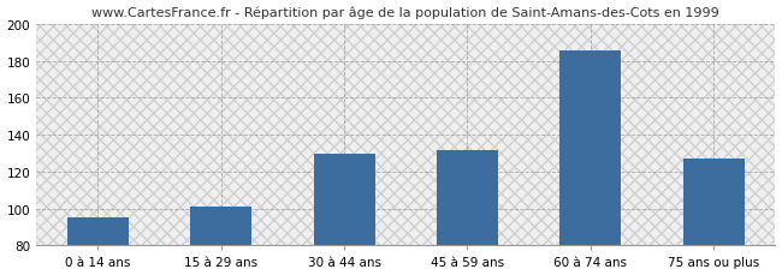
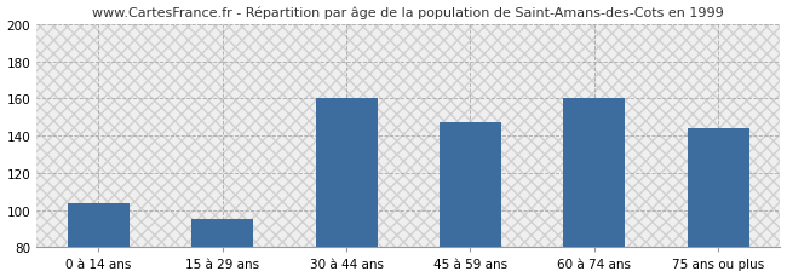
0 à 14 ans: 95 -> 104
15 à 29 ans: 101 -> 95
30 à 44 ans: 130 -> 160
45 à 59 ans: 132 -> 147
60 à 74 ans: 186 -> 160
75 ans ou plus: 127 -> 144
